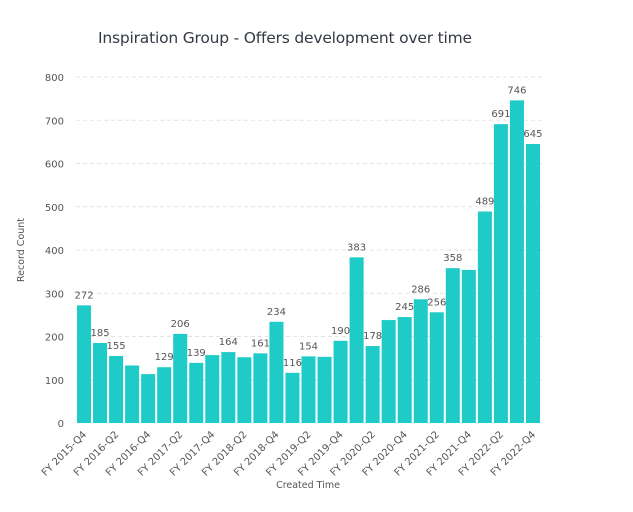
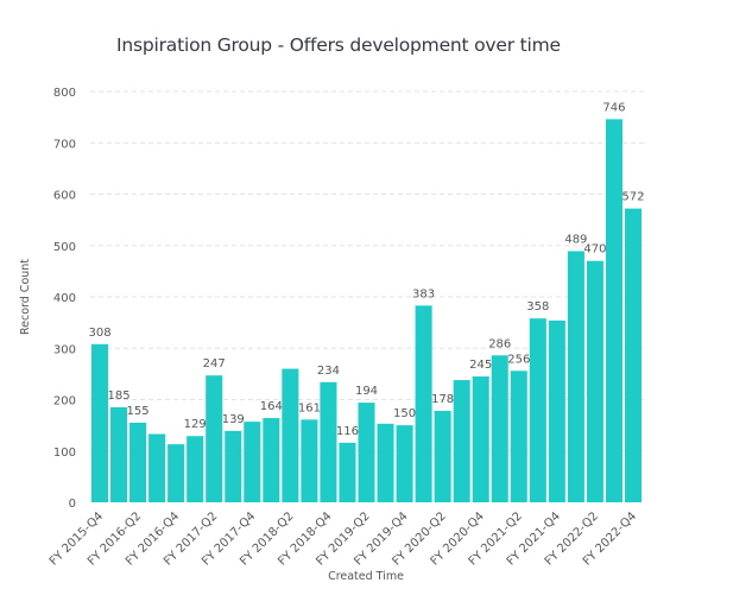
FY 2015-Q4: 272 -> 308
FY 2017-Q2: 206 -> 247
FY 2018-Q2: 150 -> 260
FY 2019-Q2: 154 -> 194
FY 2019-Q4: 190 -> 150
FY 2022-Q2: 691 -> 470
FY 2022-Q4: 645 -> 572
